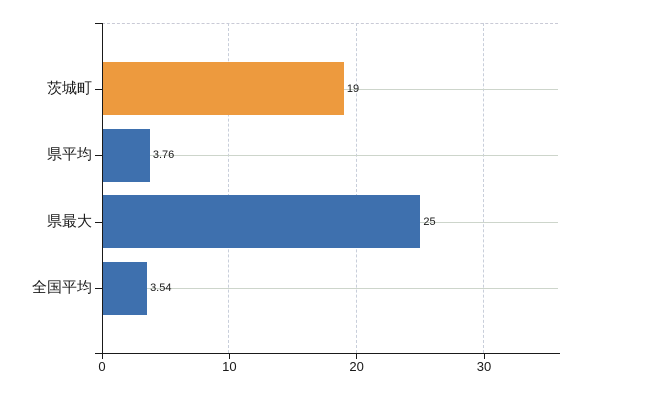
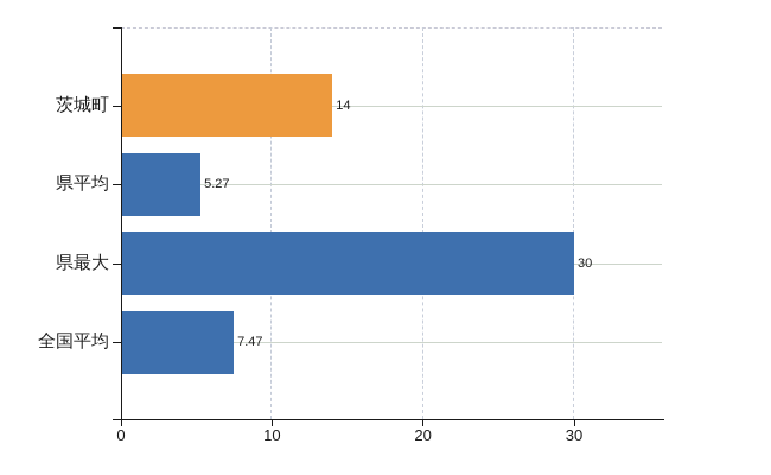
茨城町: 19 -> 14
県平均: 3.76 -> 5.27
県最大: 25 -> 30
全国平均: 3.54 -> 7.47
